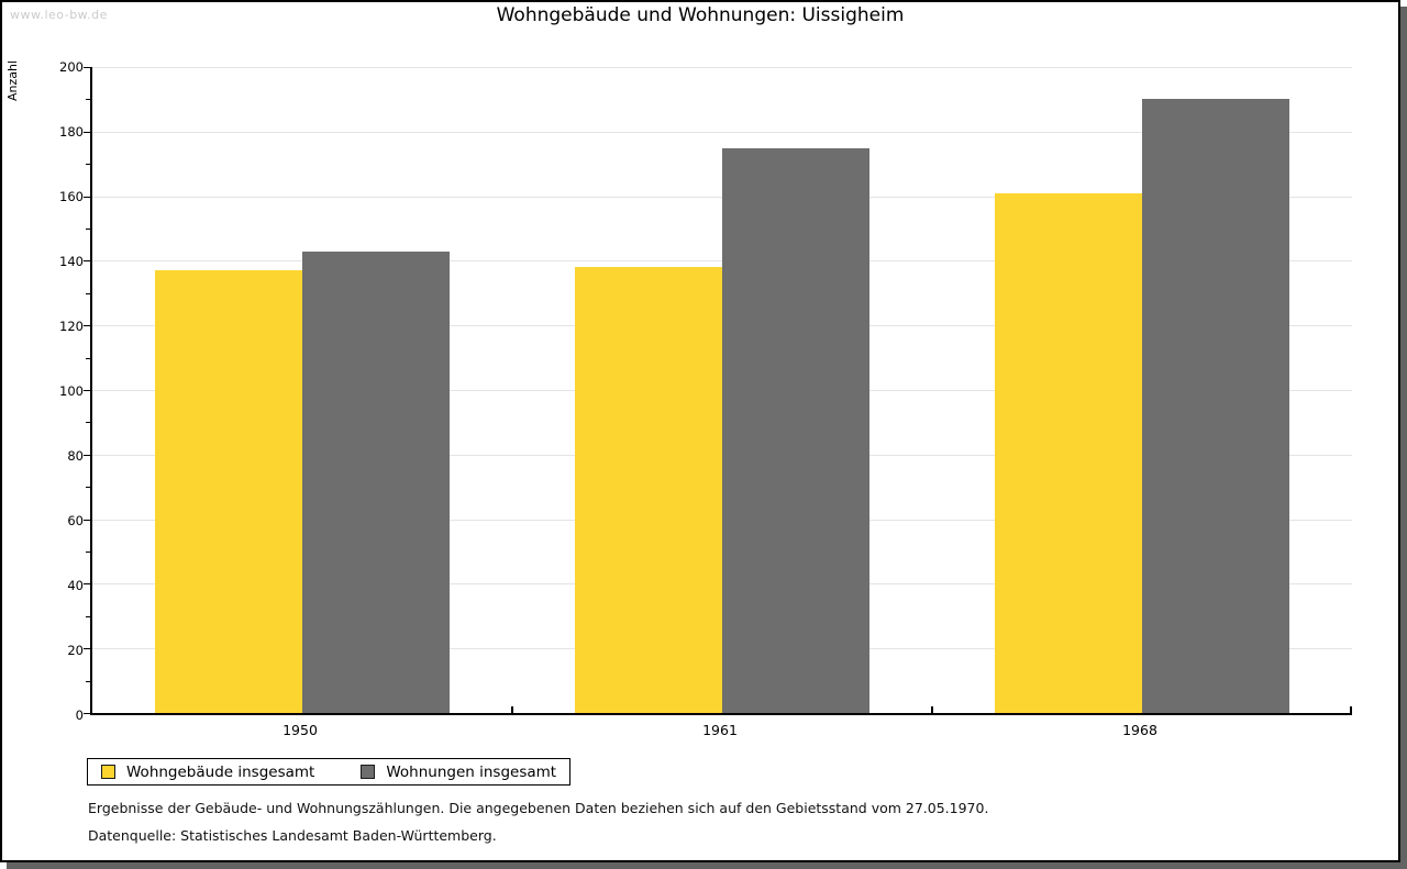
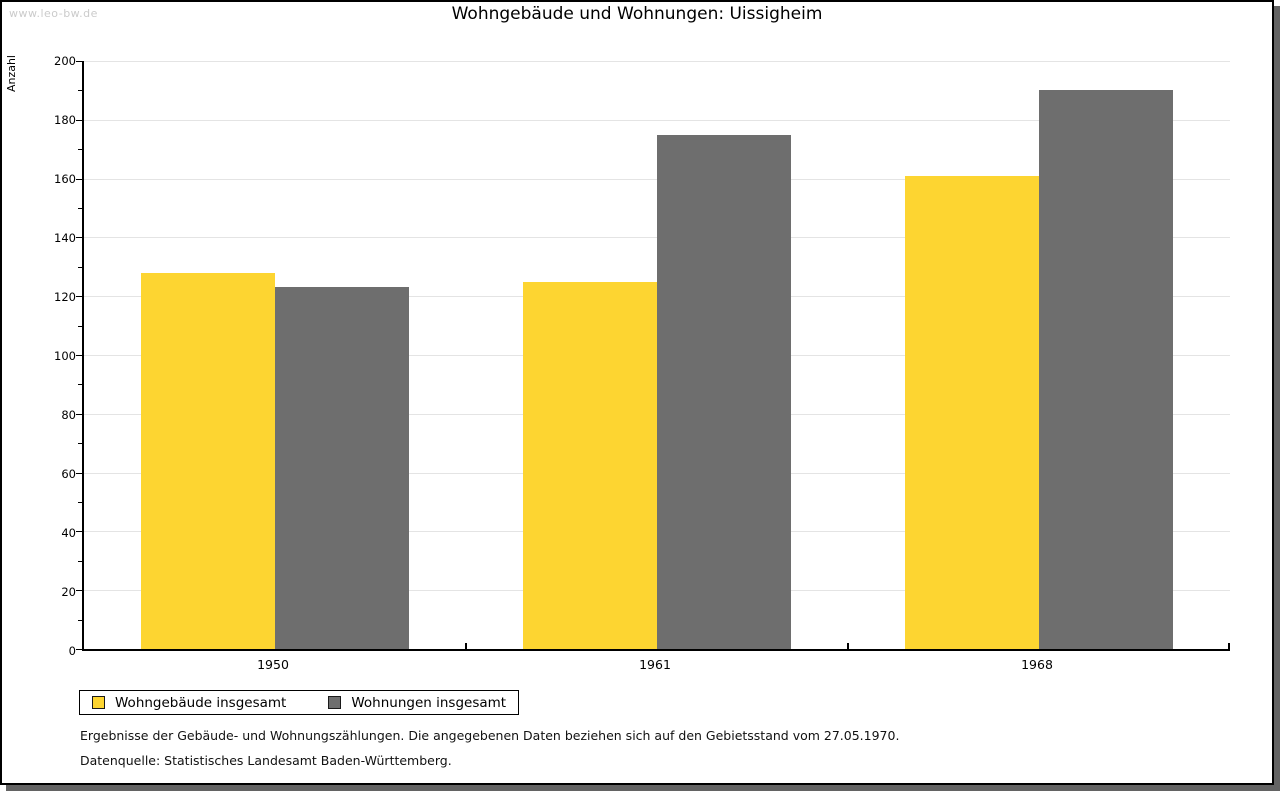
Wohngebäude insgesamt/1950: 137 -> 128
Wohnungen insgesamt/1950: 143 -> 123
Wohngebäude insgesamt/1961: 138 -> 125
